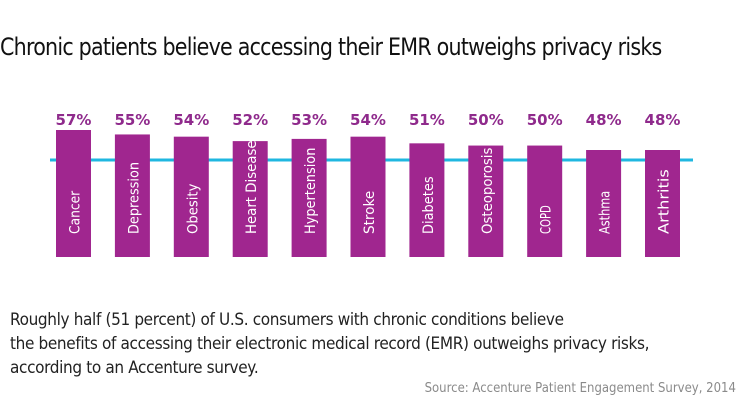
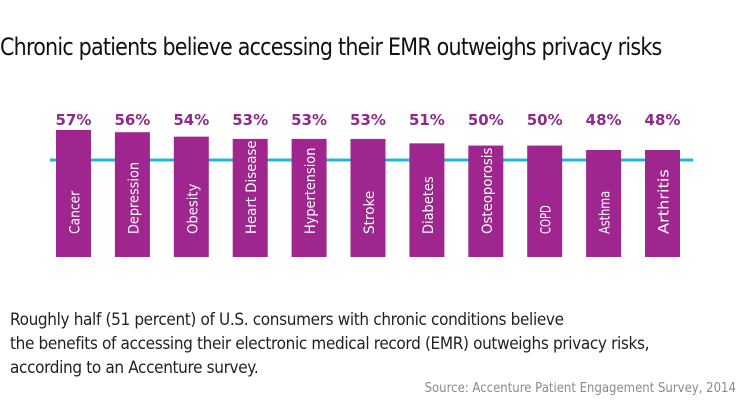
Depression: 55% -> 56%
Heart Disease: 52% -> 53%
Stroke: 54% -> 53%
